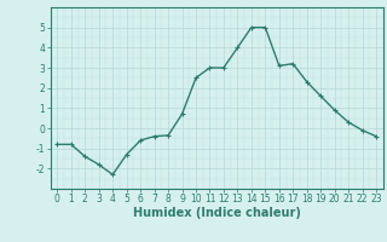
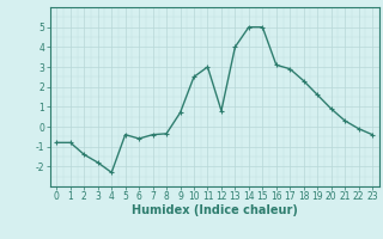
5: -1.3 -> -0.4
12: 3.0 -> 0.8
17: 3.2 -> 2.9
